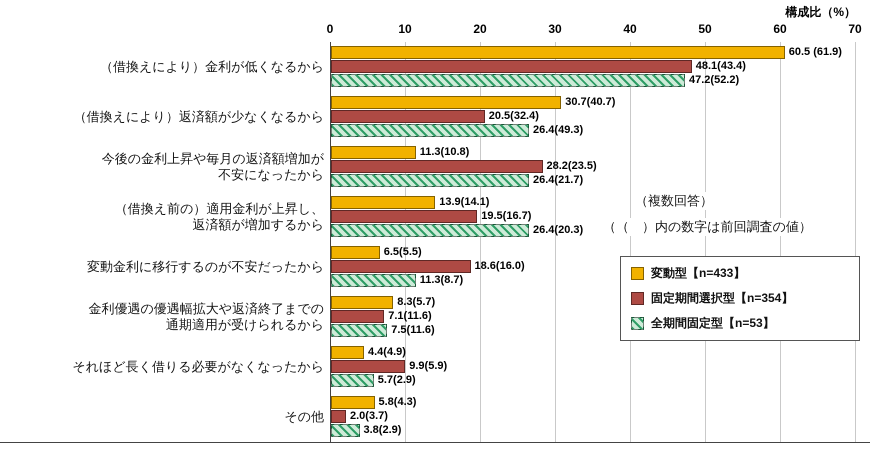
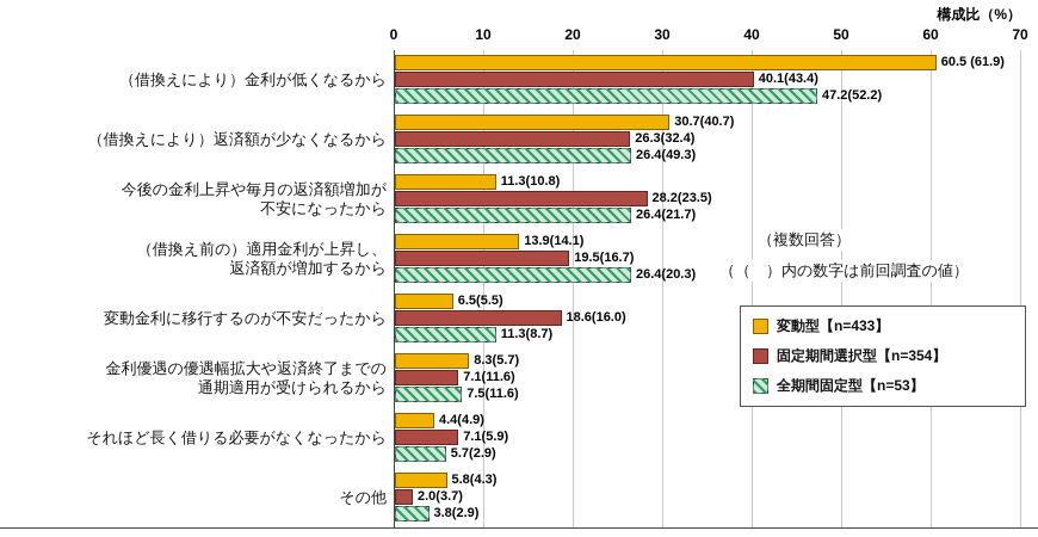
固定期間選択型【n=354】/（借換えにより）金利が低くなるから: 48.1 -> 40.1
固定期間選択型【n=354】/（借換えにより）返済額が少なくなるから: 20.5 -> 26.3
固定期間選択型【n=354】/それほど長く借りる必要がなくなったから: 9.9 -> 7.1
